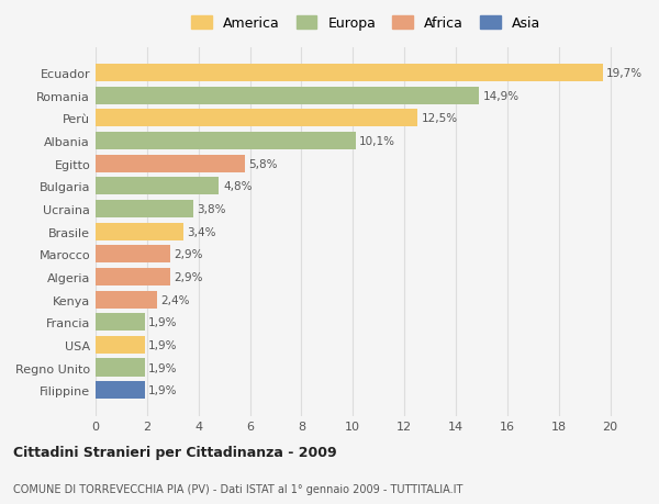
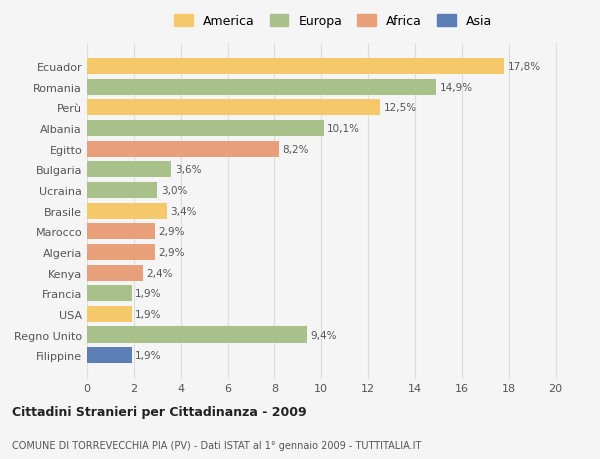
Ecuador: 19,7% -> 17,8%
Egitto: 5,8% -> 8,2%
Bulgaria: 4,8% -> 3,6%
Ucraina: 3,8% -> 3,0%
Regno Unito: 1,9% -> 9,4%
